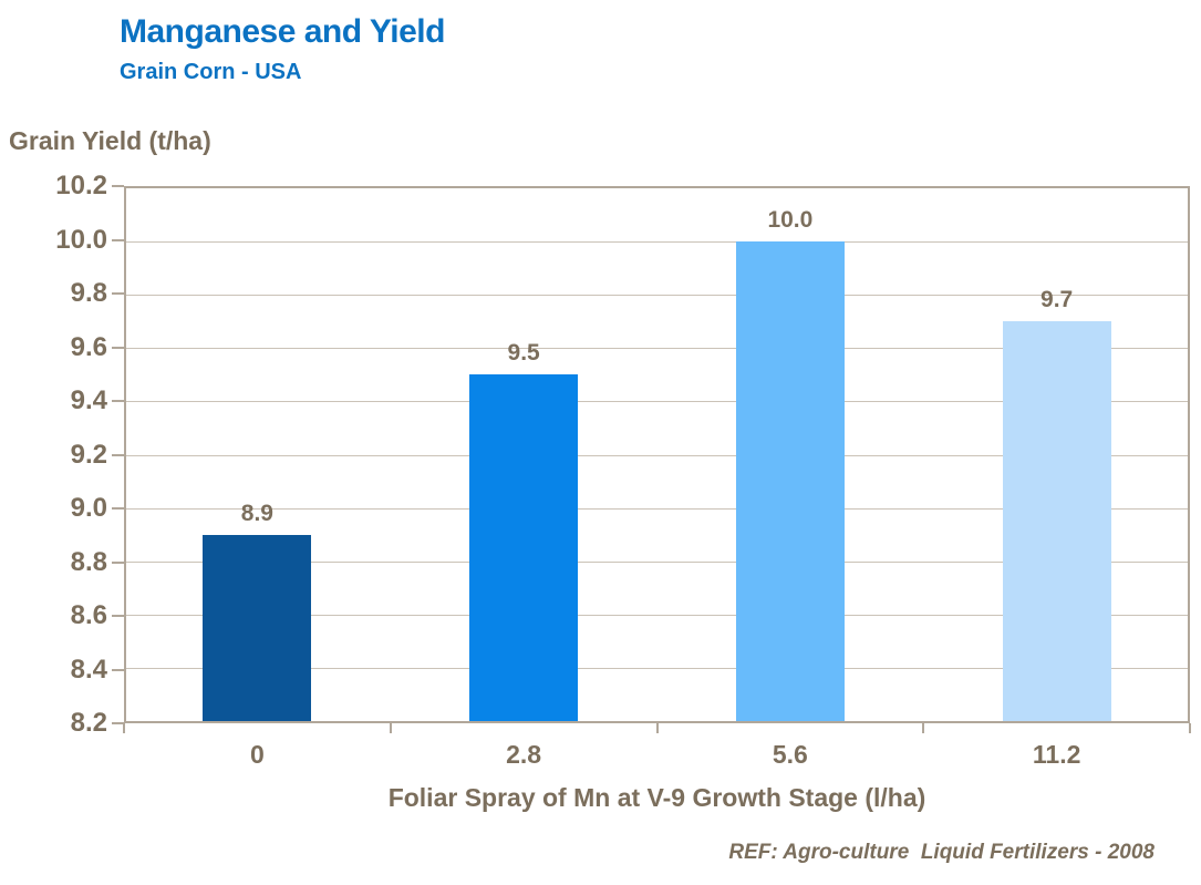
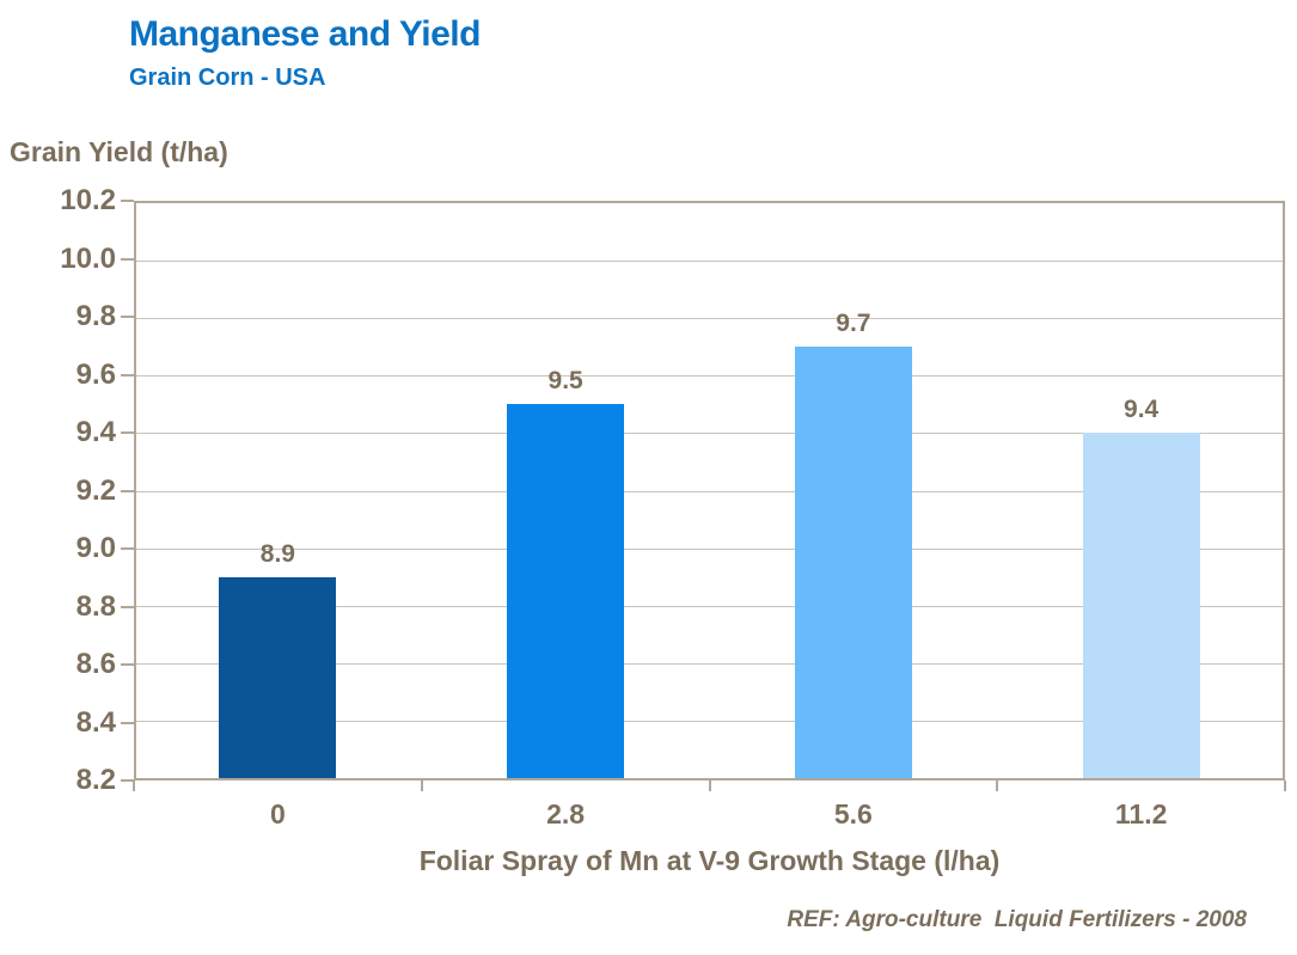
5.6: 10.0 -> 9.7
11.2: 9.7 -> 9.4
